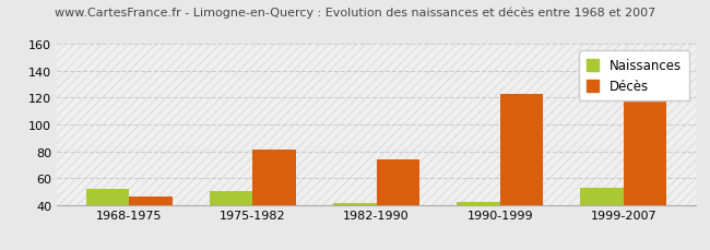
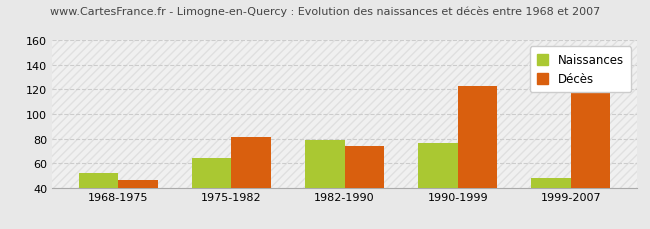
Naissances/1975-1982: 50 -> 64
Naissances/1982-1990: 41 -> 79
Naissances/1990-1999: 42 -> 76
Naissances/1999-2007: 53 -> 48
